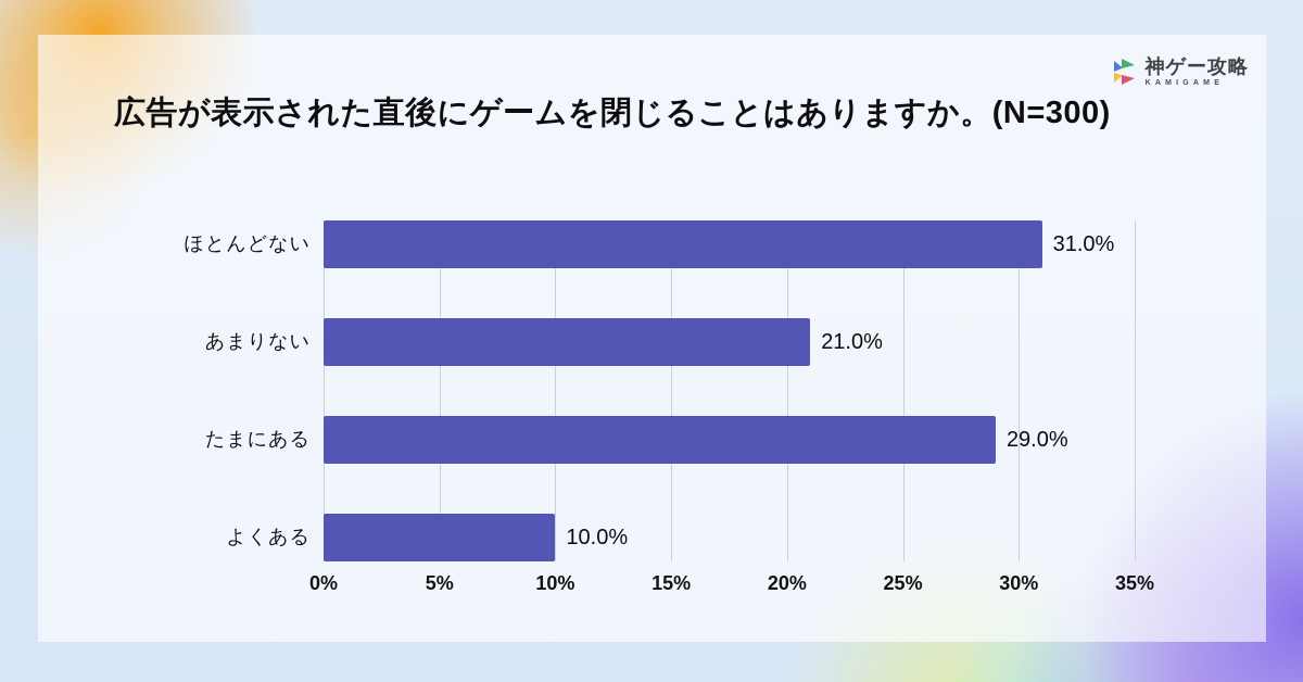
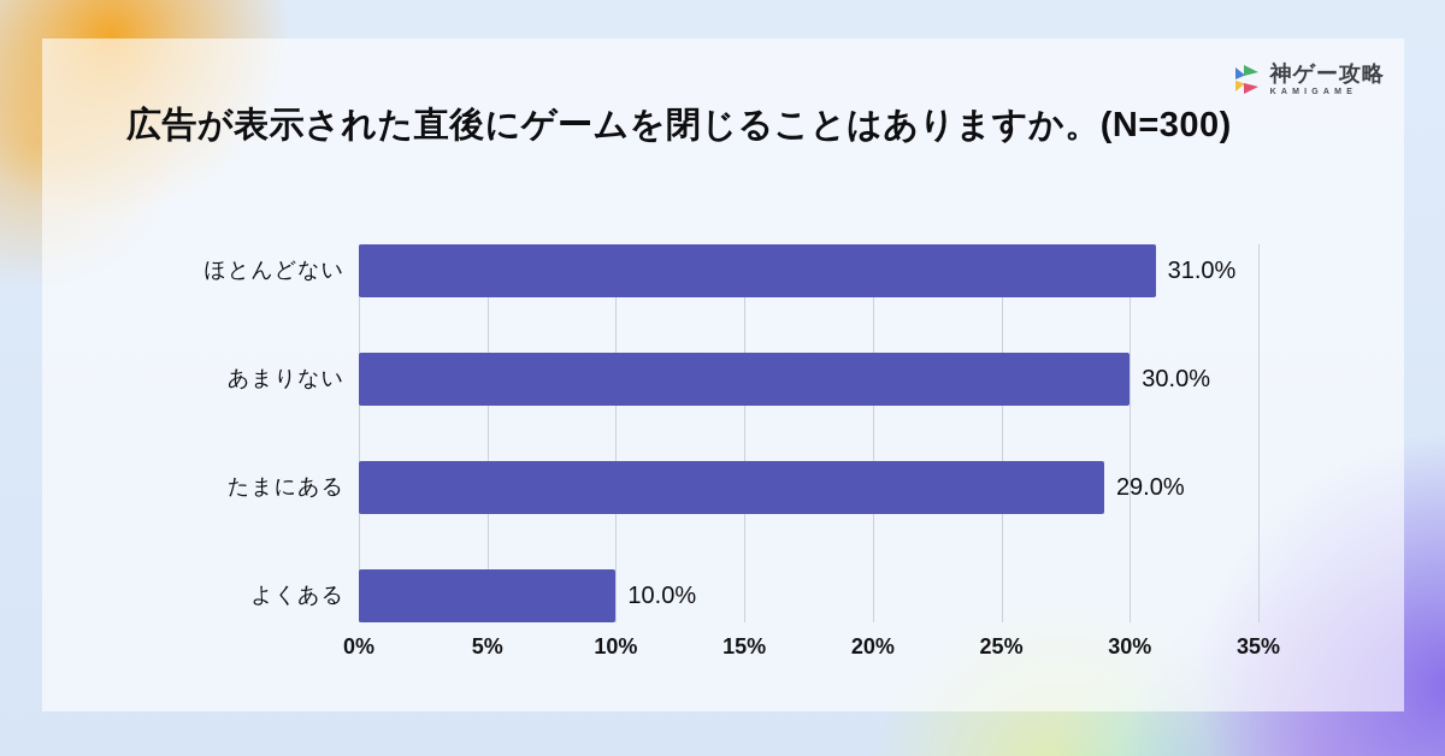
あまりない: 21.0% -> 30.0%
